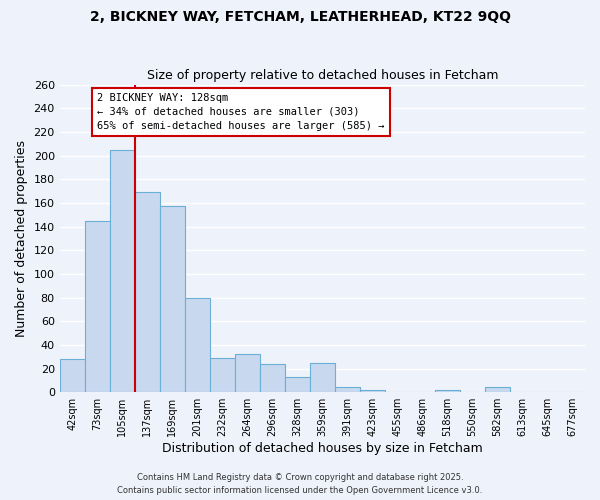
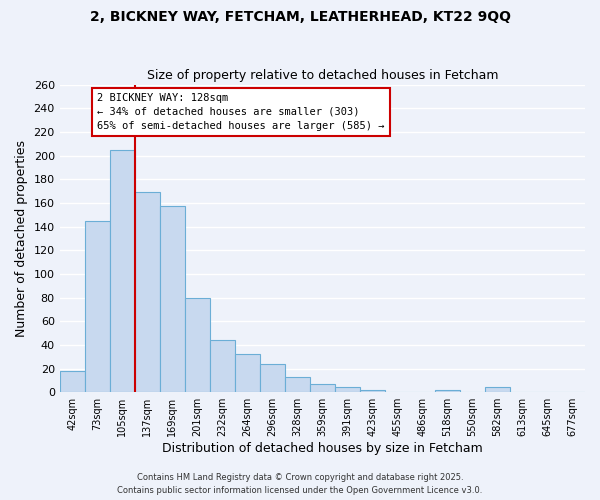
42sqm: 28 -> 18
232sqm: 29 -> 44
359sqm: 25 -> 7
